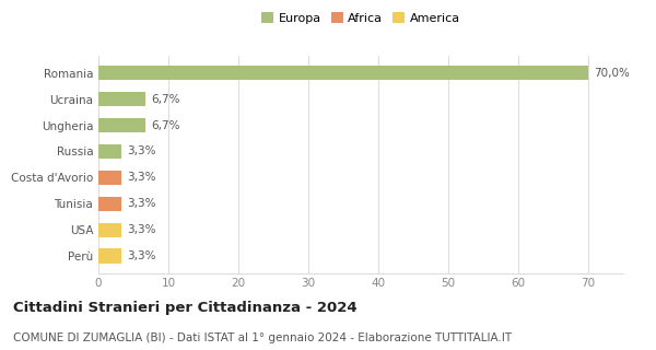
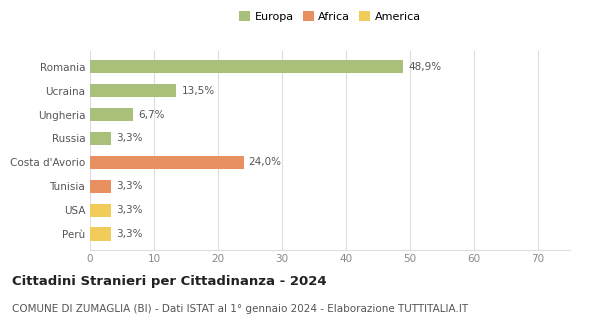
Romania: 70,0% -> 48,9%
Ucraina: 6,7% -> 13,5%
Costa d'Avorio: 3,3% -> 24,0%
